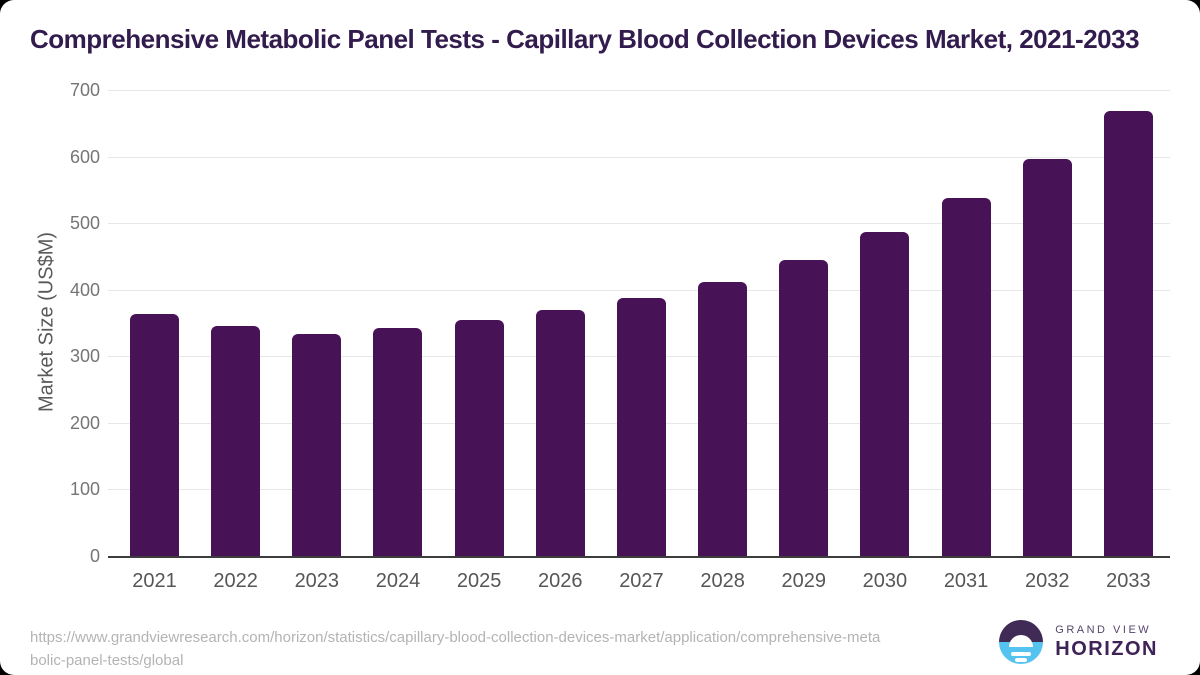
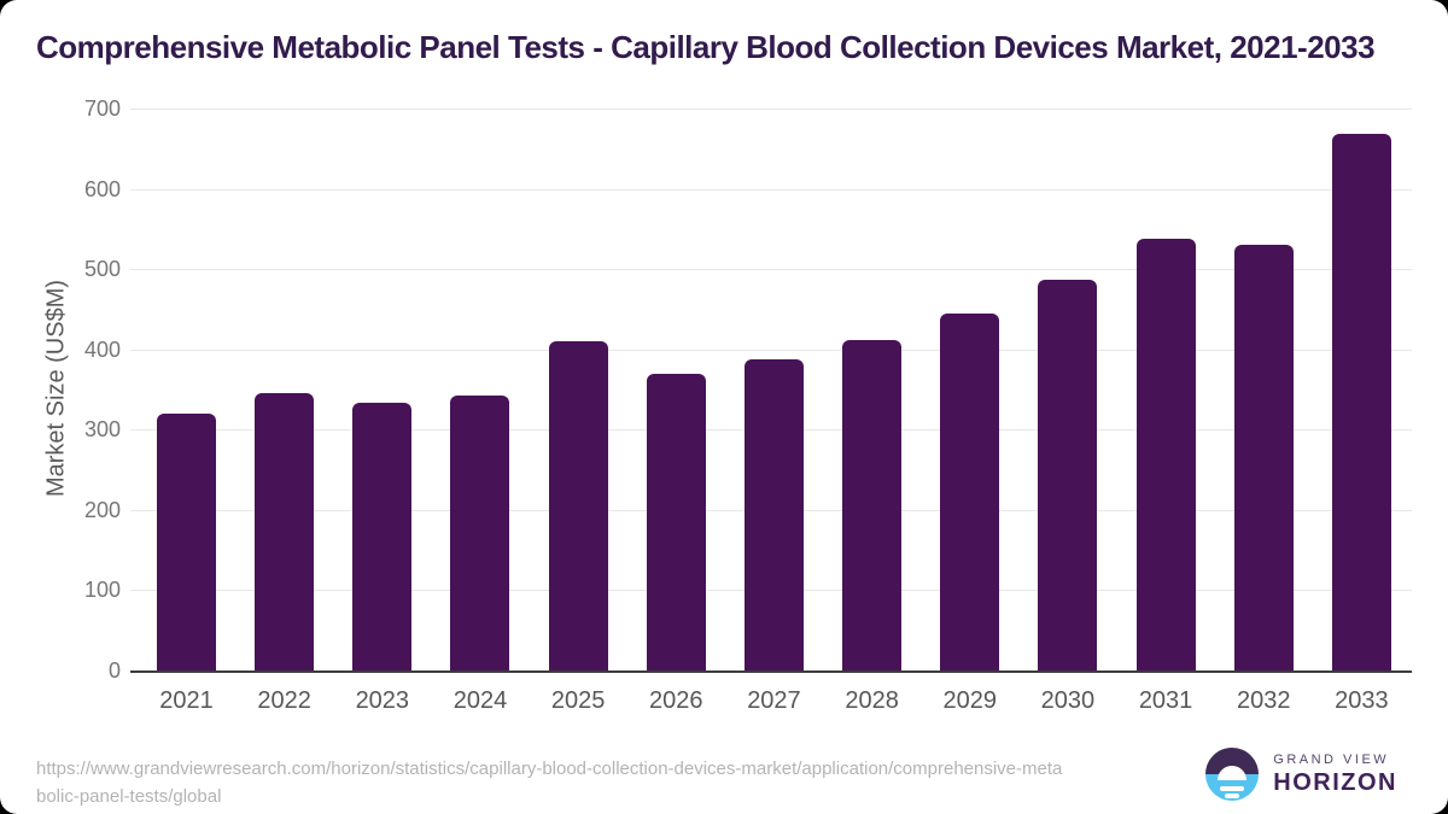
2021: 360 -> 320
2025: 350 -> 410
2032: 600 -> 530
